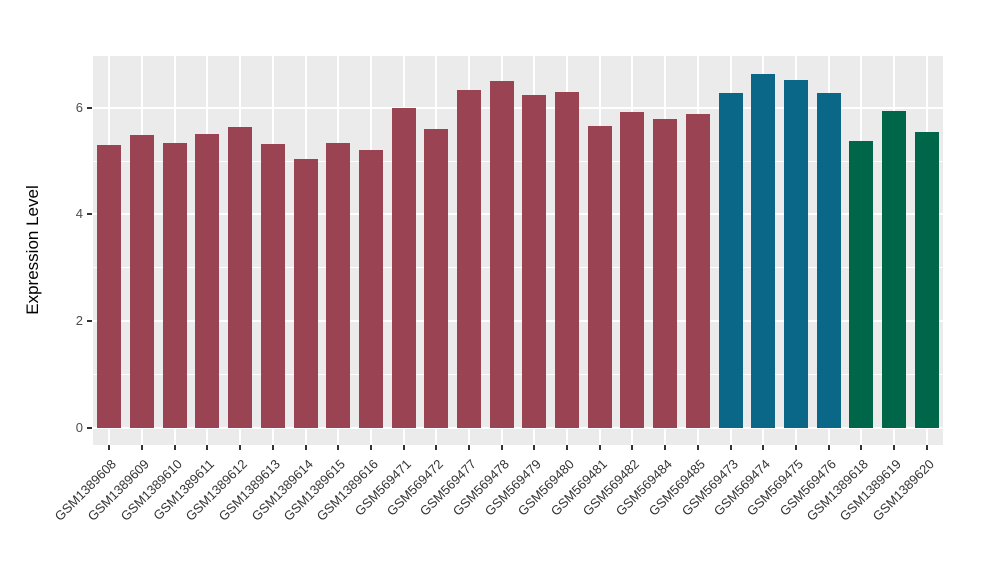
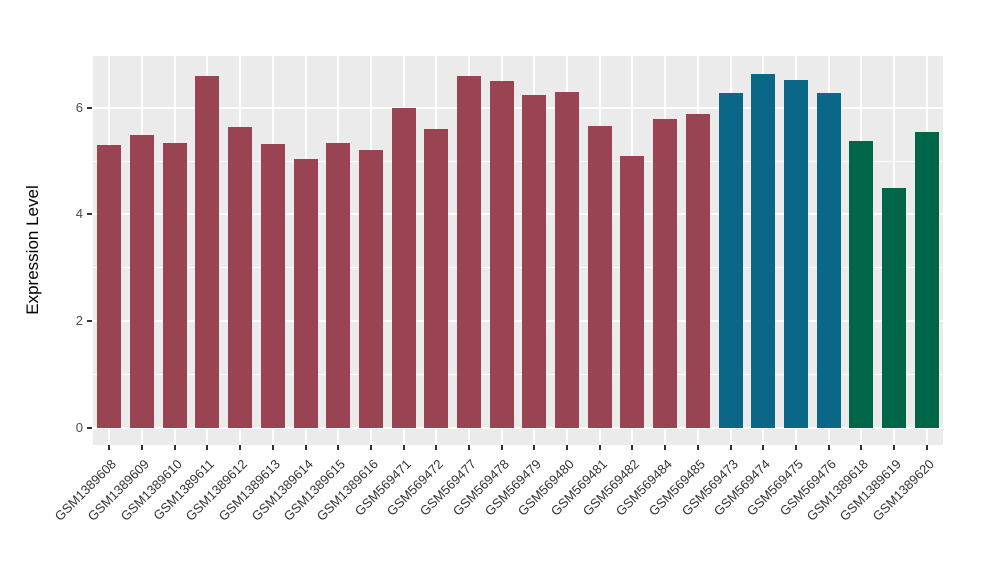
GSM1389611: 5.5 -> 6.6
GSM569477: 6.3 -> 6.6
GSM569482: 5.9 -> 5.1
GSM1389619: 5.9 -> 4.5
